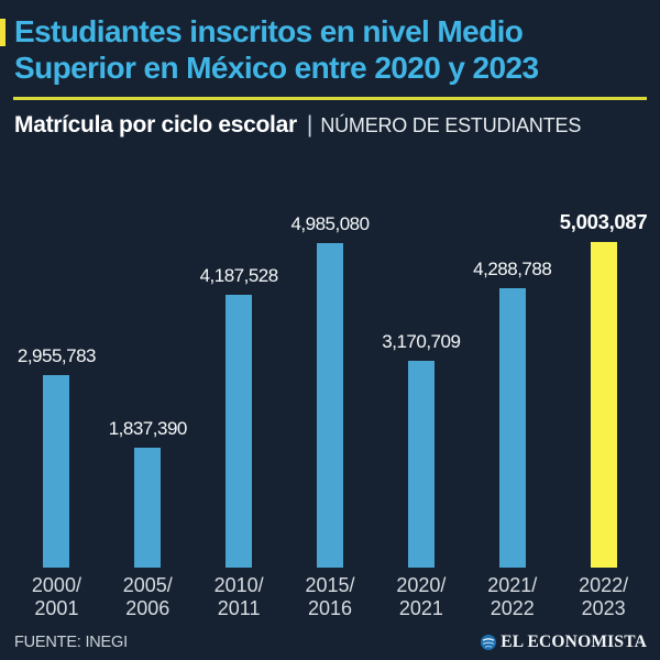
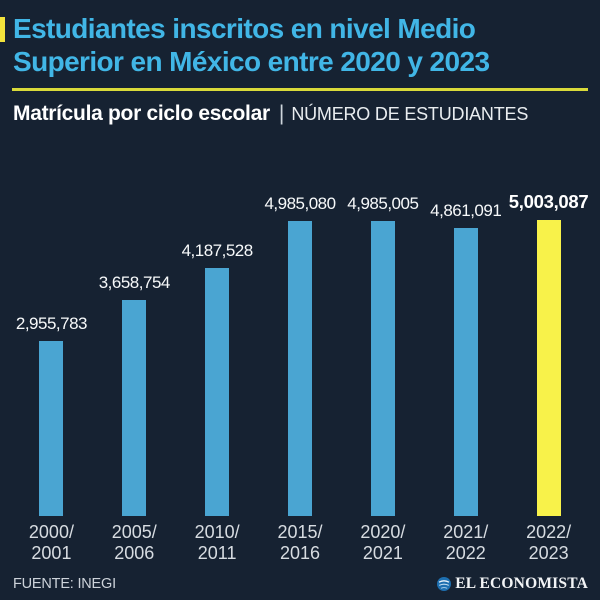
2005/2006: 1,837,390 -> 3,658,754
2020/2021: 3,170,709 -> 4,985,005
2021/2022: 4,288,788 -> 4,861,091
